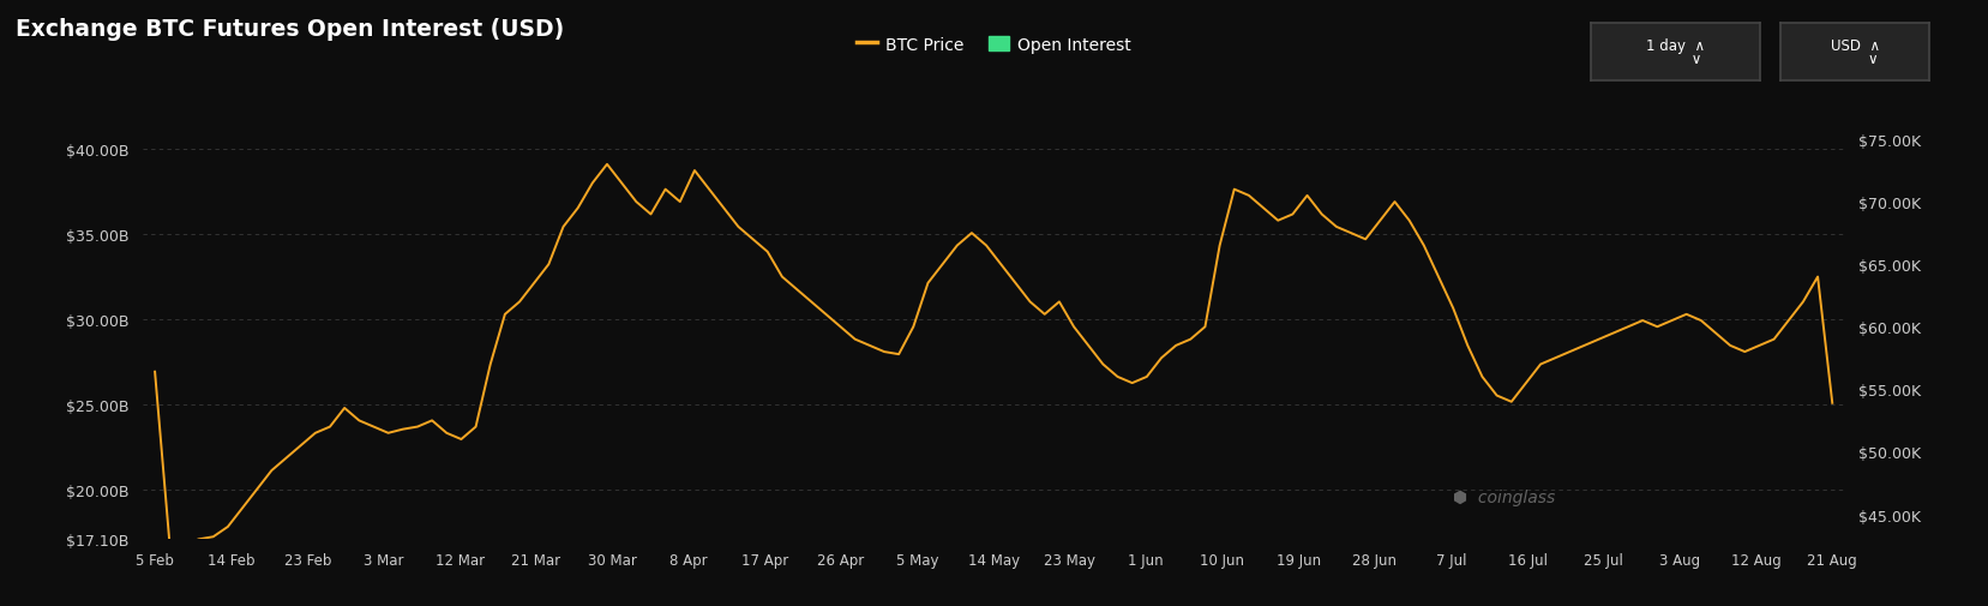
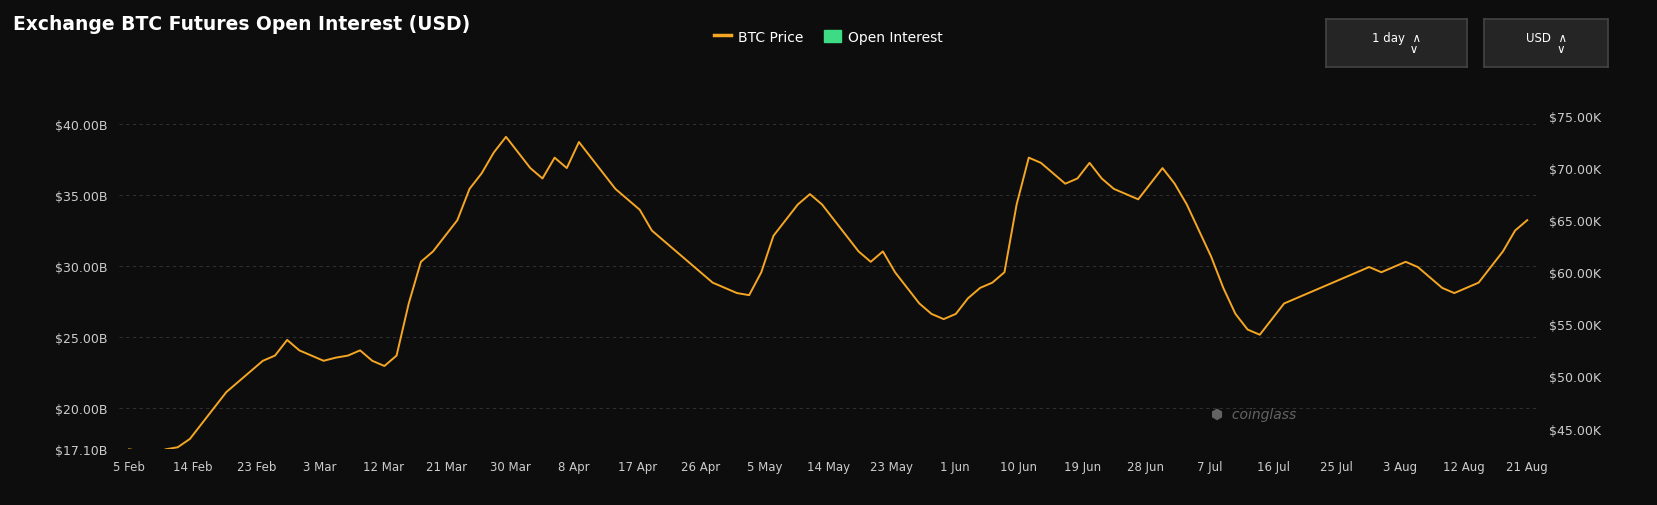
BTC Price/5 Feb: $56.4K -> $43.0K
BTC Price/21 Aug: $53.9K -> $65.0K
